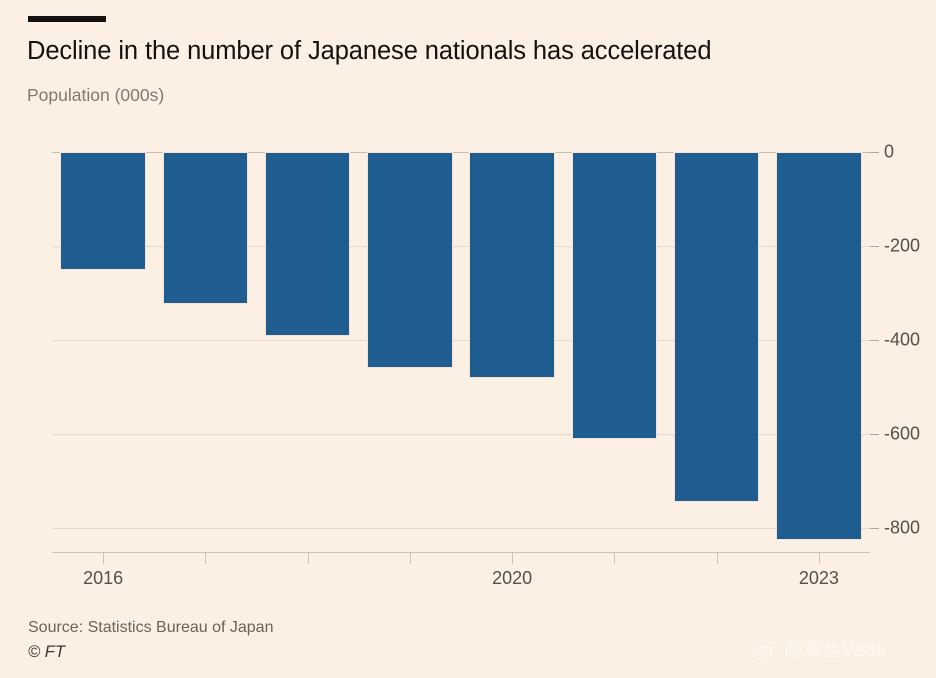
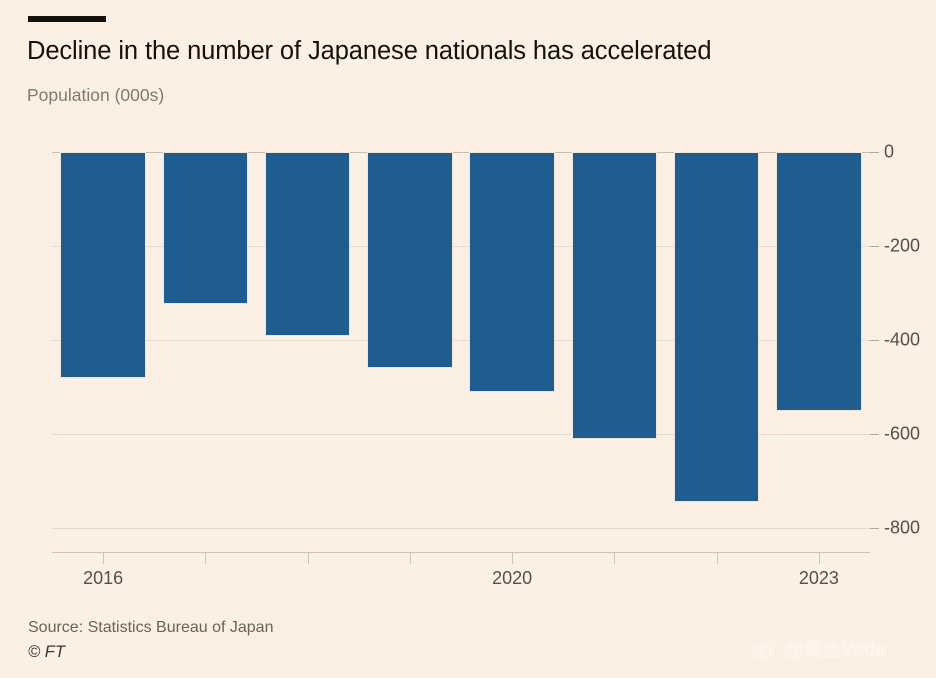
2016: -250 -> -480
2020: -480 -> -510
2023: -820 -> -550
